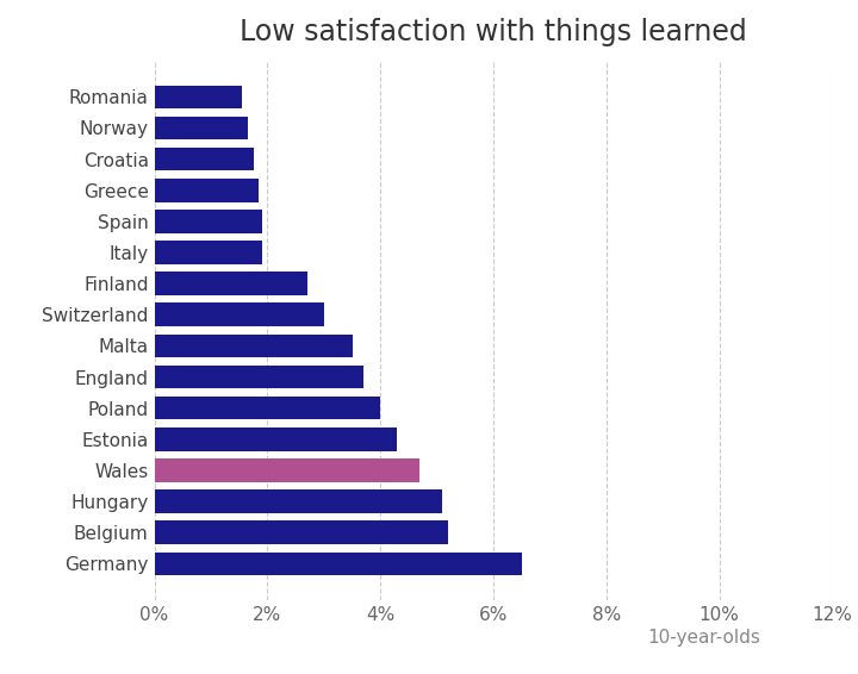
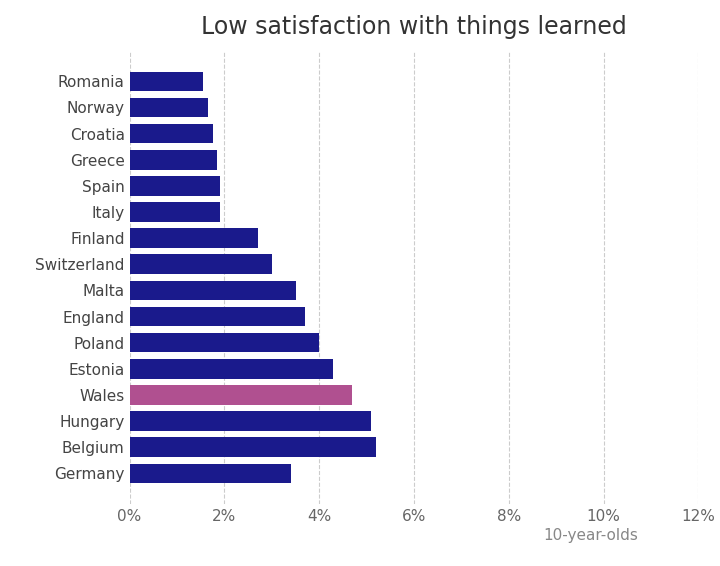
Germany: 6.50% -> 3.40%
